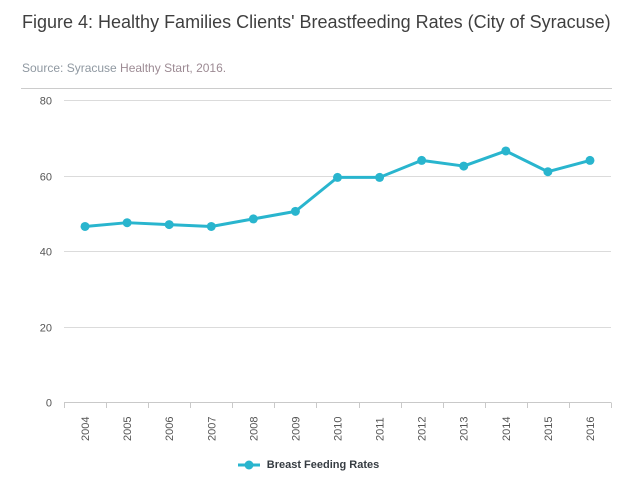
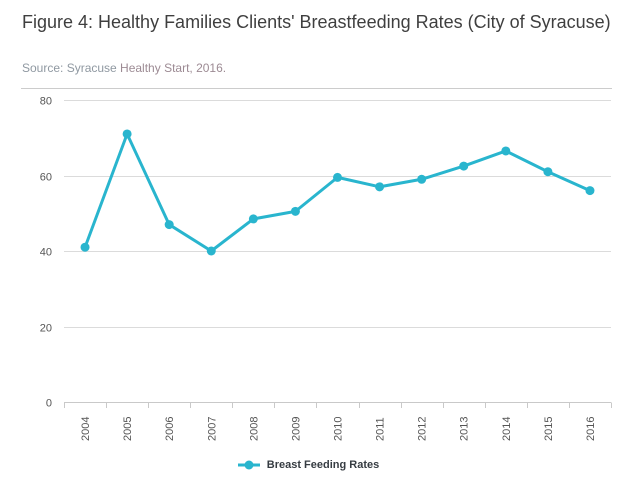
2004: 46 -> 41
2005: 48 -> 71
2007: 46 -> 40
2011: 60 -> 57
2012: 64 -> 59
2016: 64 -> 56
